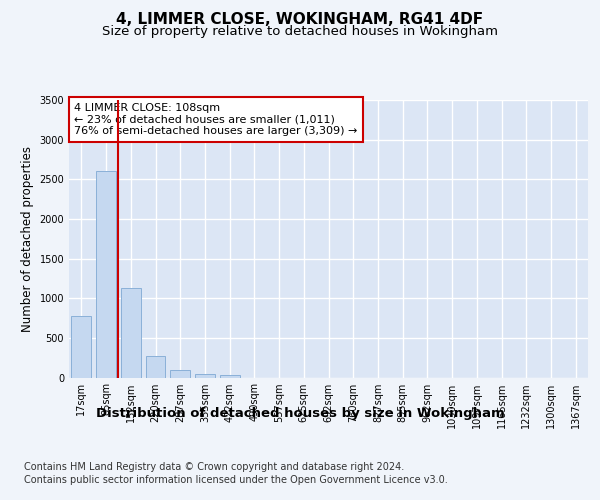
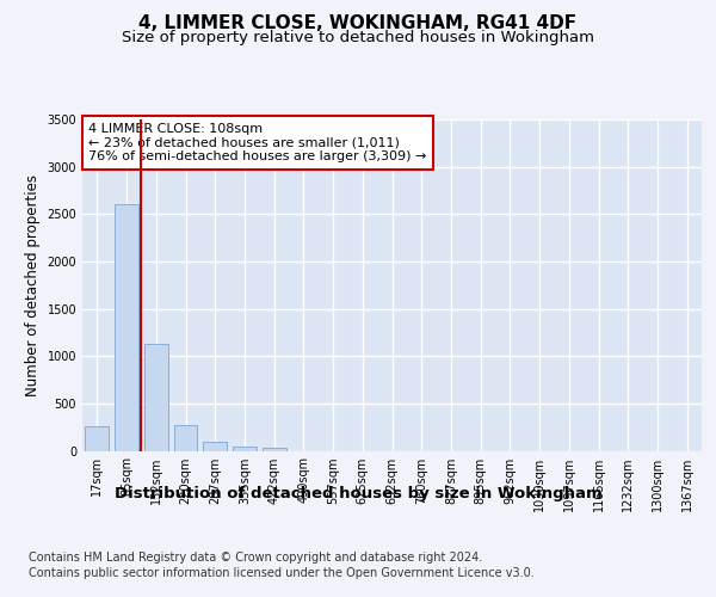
17sqm: 780 -> 260
